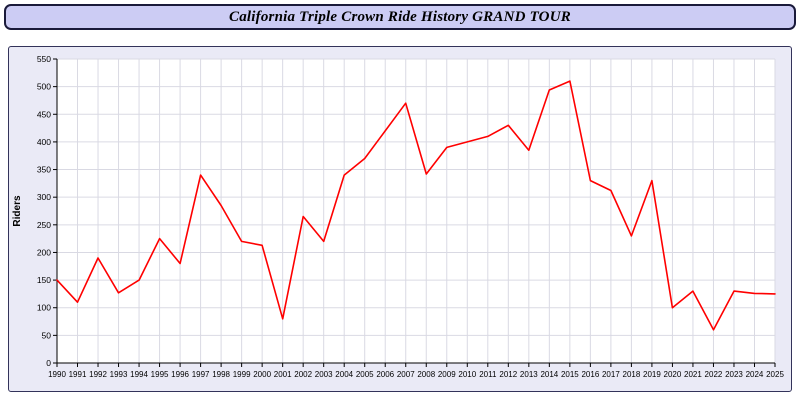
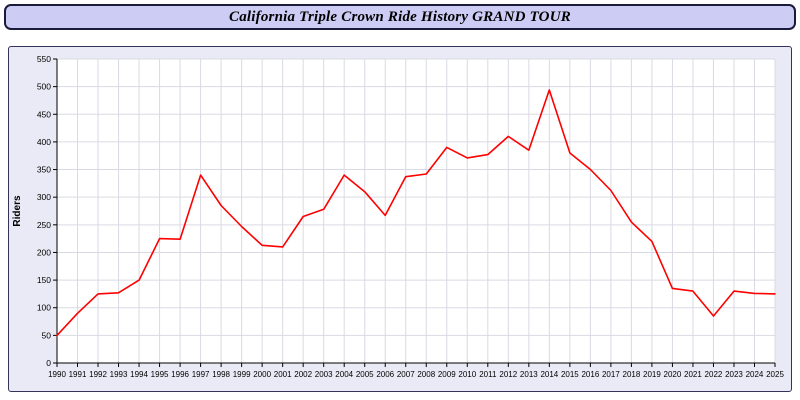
1990: 150 -> 50
1991: 110 -> 90
1992: 190 -> 120
1996: 180 -> 220
1999: 220 -> 250
2001: 80 -> 210
2003: 220 -> 280
2005: 370 -> 310
2006: 420 -> 270
2007: 470 -> 340
2010: 400 -> 370
2011: 410 -> 380
2012: 430 -> 410
2015: 510 -> 380
2016: 330 -> 350
2018: 230 -> 260
2019: 330 -> 220
2020: 100 -> 140
2022: 60 -> 80
